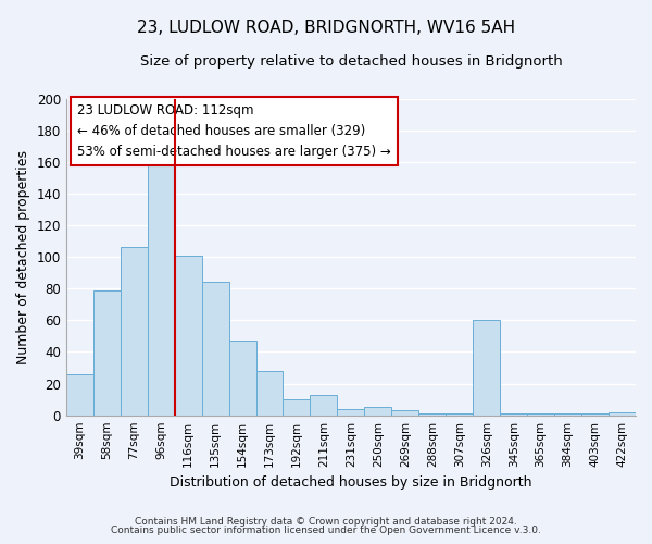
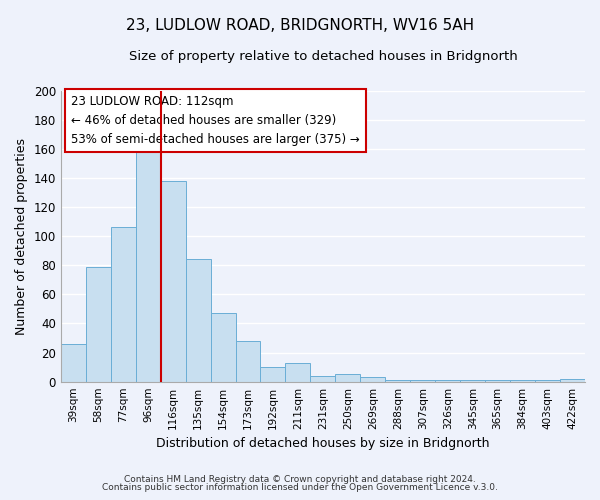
116sqm: 101 -> 138
326sqm: 60 -> 1
